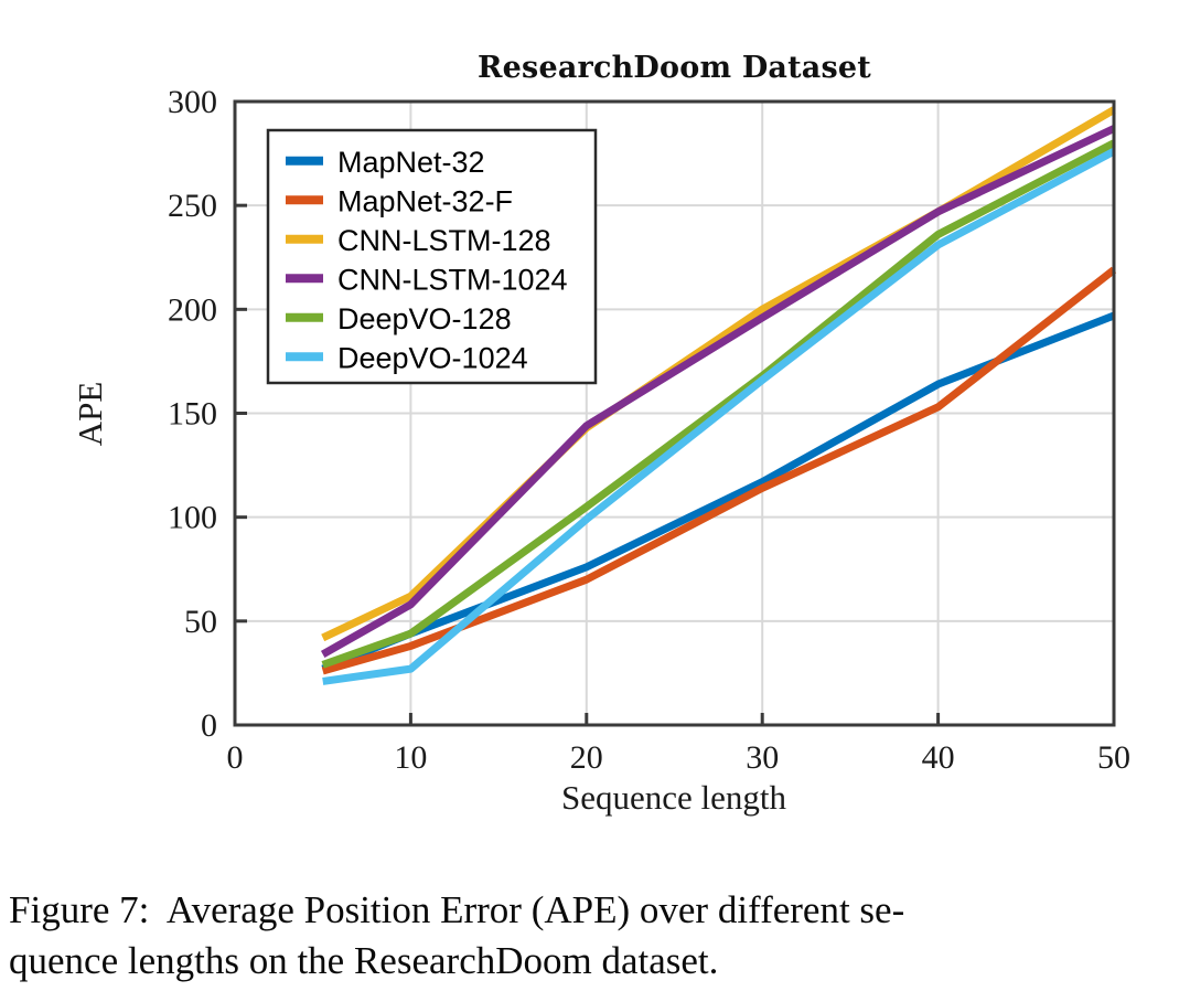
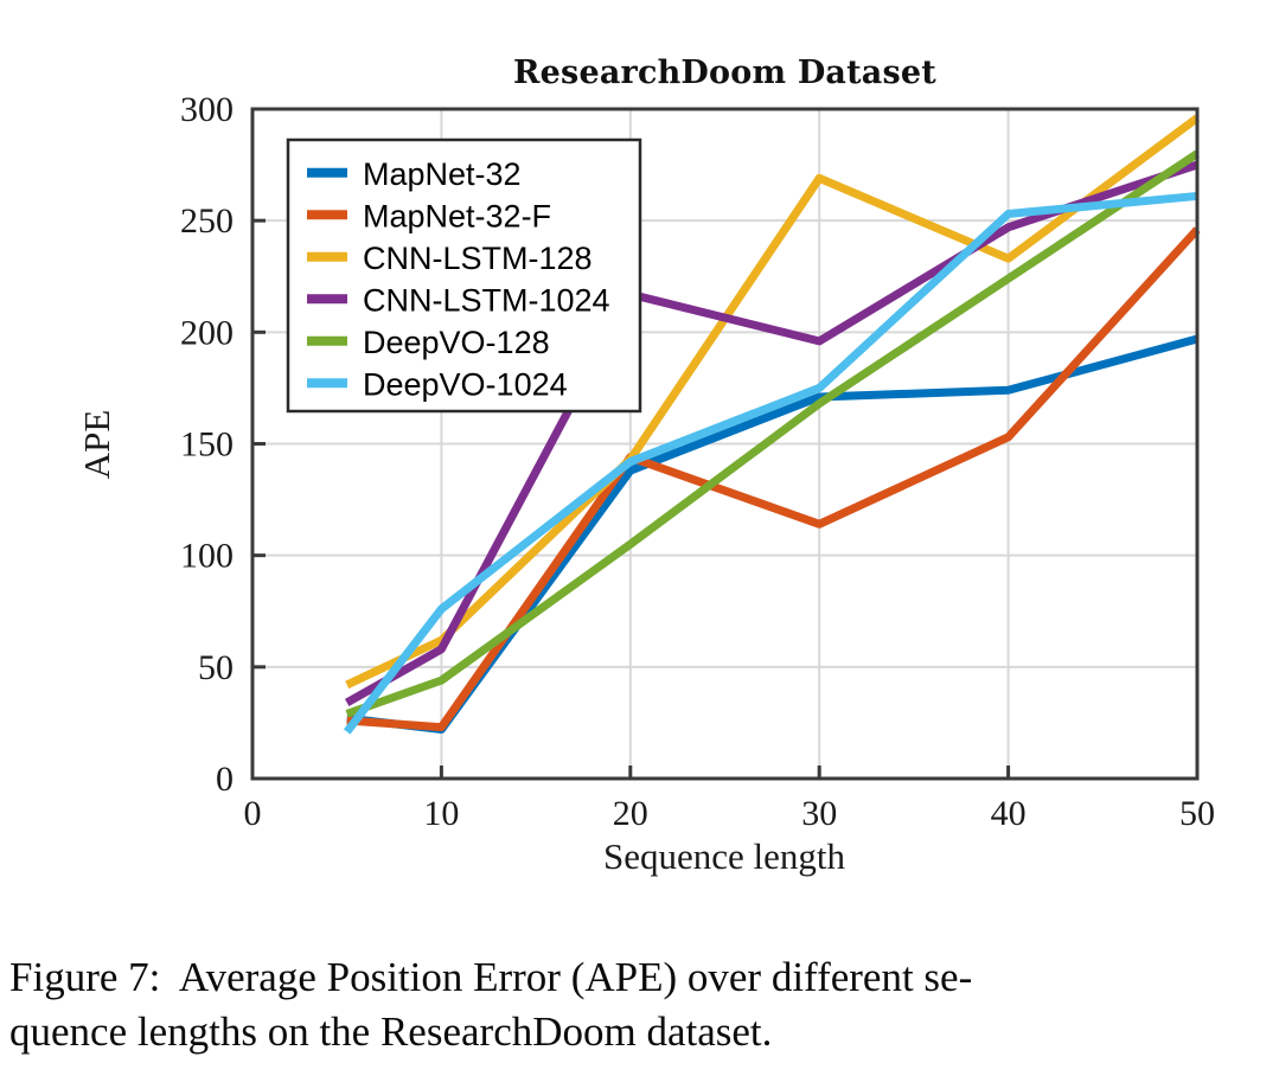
MapNet-32/10: 44 -> 22
MapNet-32-F/10: 38 -> 23
DeepVO-1024/10: 27 -> 76
MapNet-32/20: 76 -> 138
MapNet-32-F/20: 70 -> 144
CNN-LSTM-1024/20: 144 -> 217
DeepVO-1024/20: 99 -> 142
MapNet-32/30: 117 -> 171
CNN-LSTM-128/30: 200 -> 269
DeepVO-1024/30: 166 -> 175
MapNet-32/40: 164 -> 174
CNN-LSTM-128/40: 247 -> 233
DeepVO-128/40: 236 -> 224
DeepVO-1024/40: 231 -> 253
MapNet-32-F/50: 219 -> 246
CNN-LSTM-1024/50: 287 -> 275
DeepVO-1024/50: 276 -> 261
